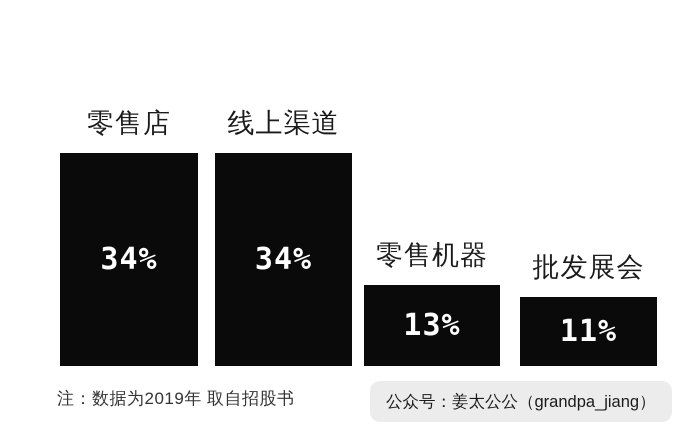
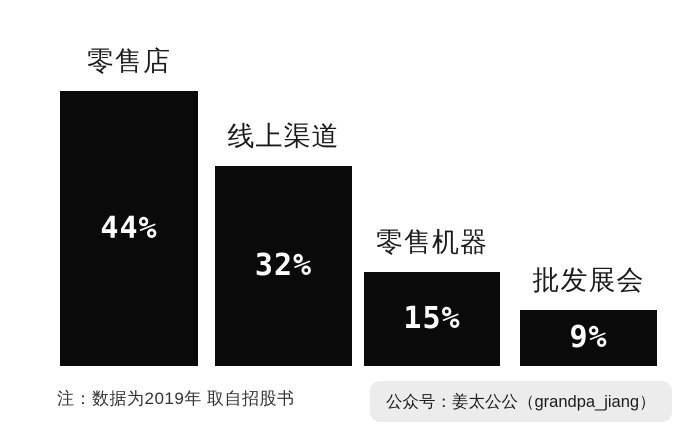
零售店: 34% -> 44%
线上渠道: 34% -> 32%
零售机器: 13% -> 15%
批发展会: 11% -> 9%
